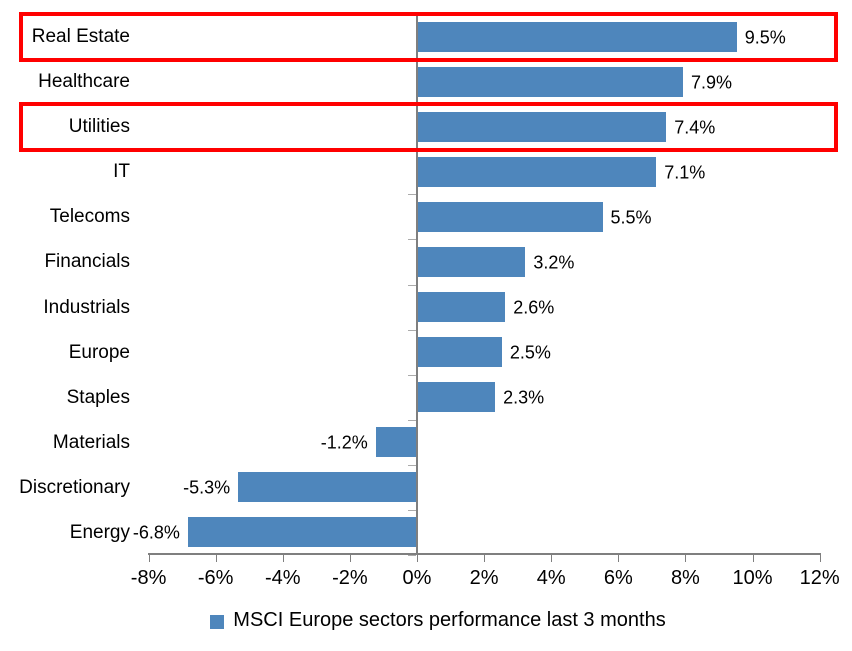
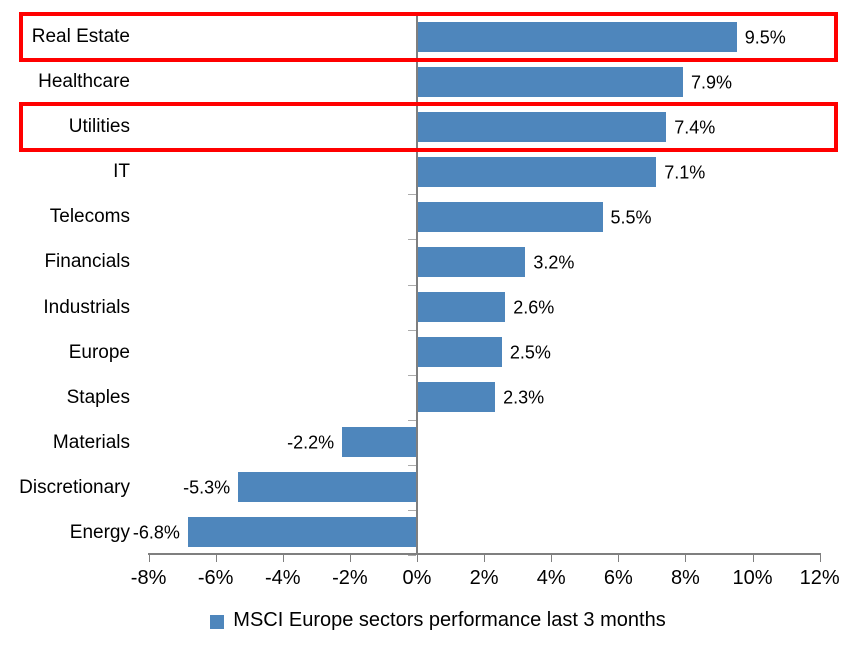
Materials: -1.2% -> -2.2%
